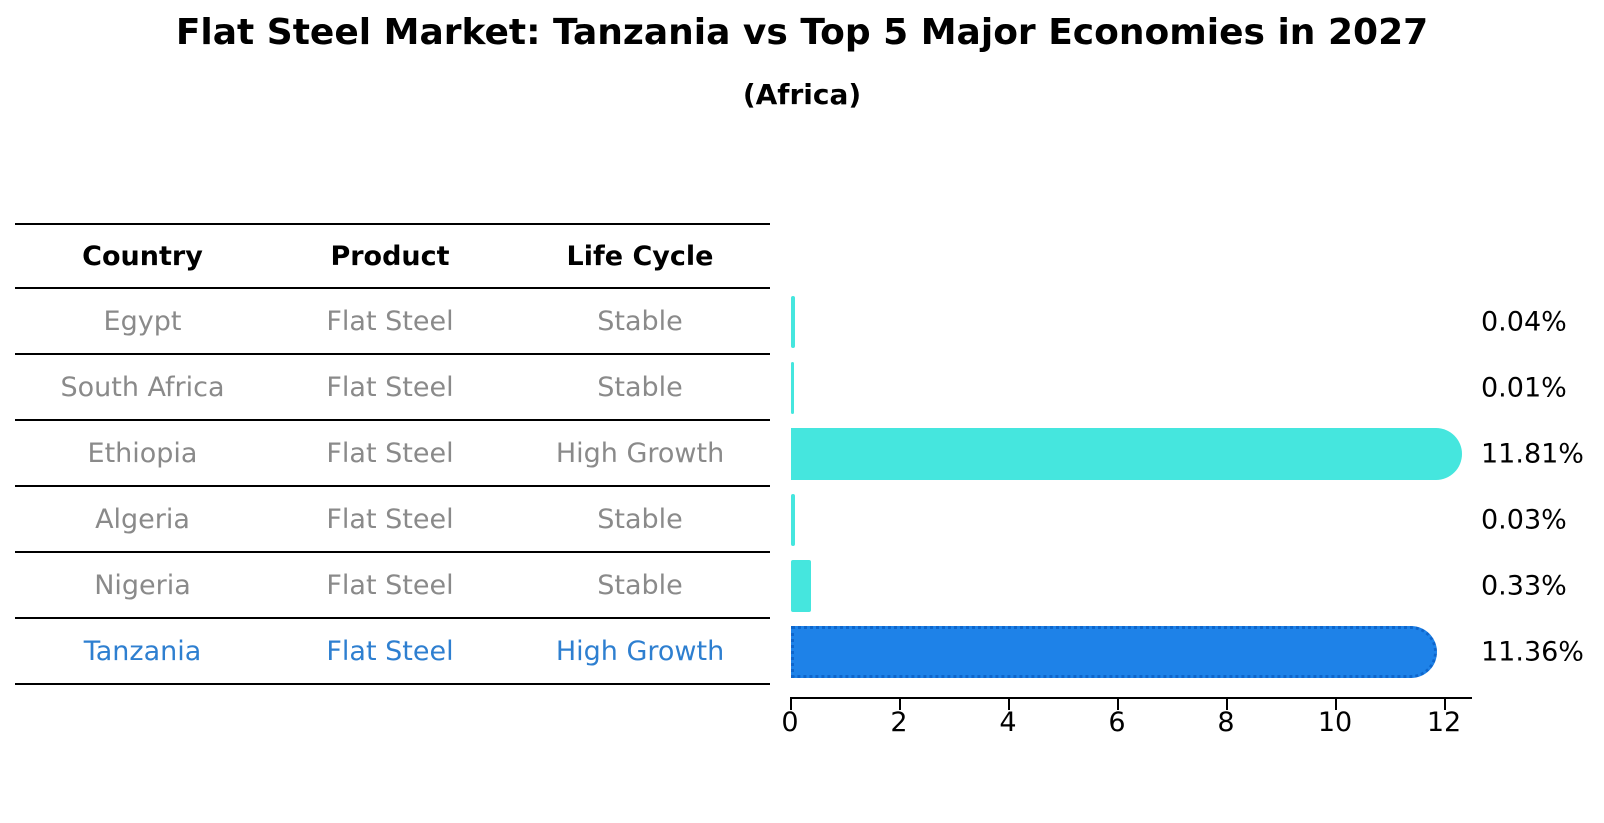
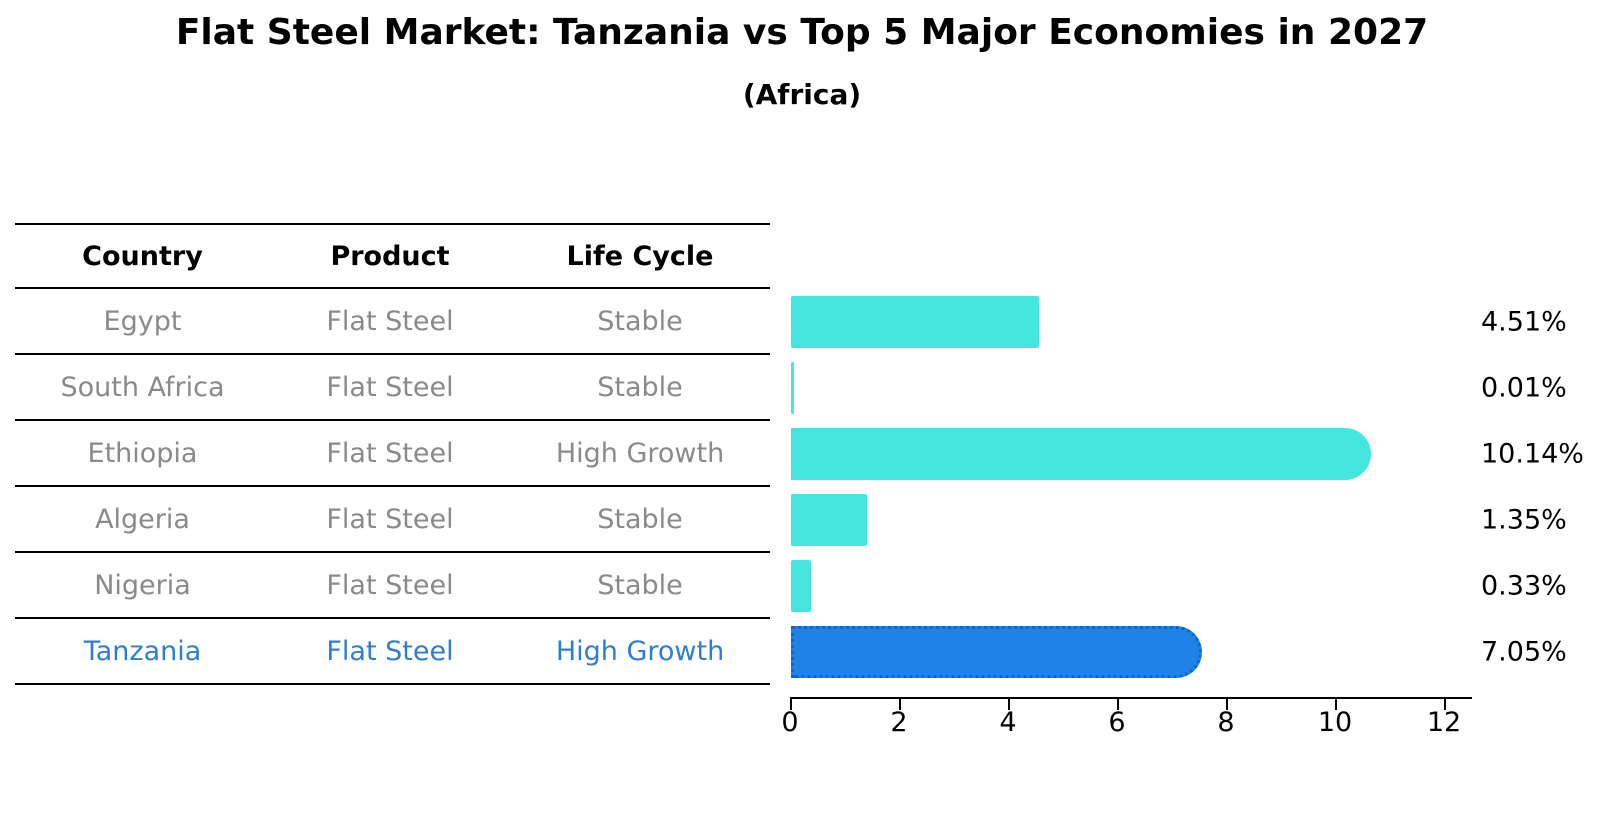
Egypt: 0.04% -> 4.51%
Ethiopia: 11.81% -> 10.14%
Algeria: 0.03% -> 1.35%
Tanzania: 11.36% -> 7.05%
